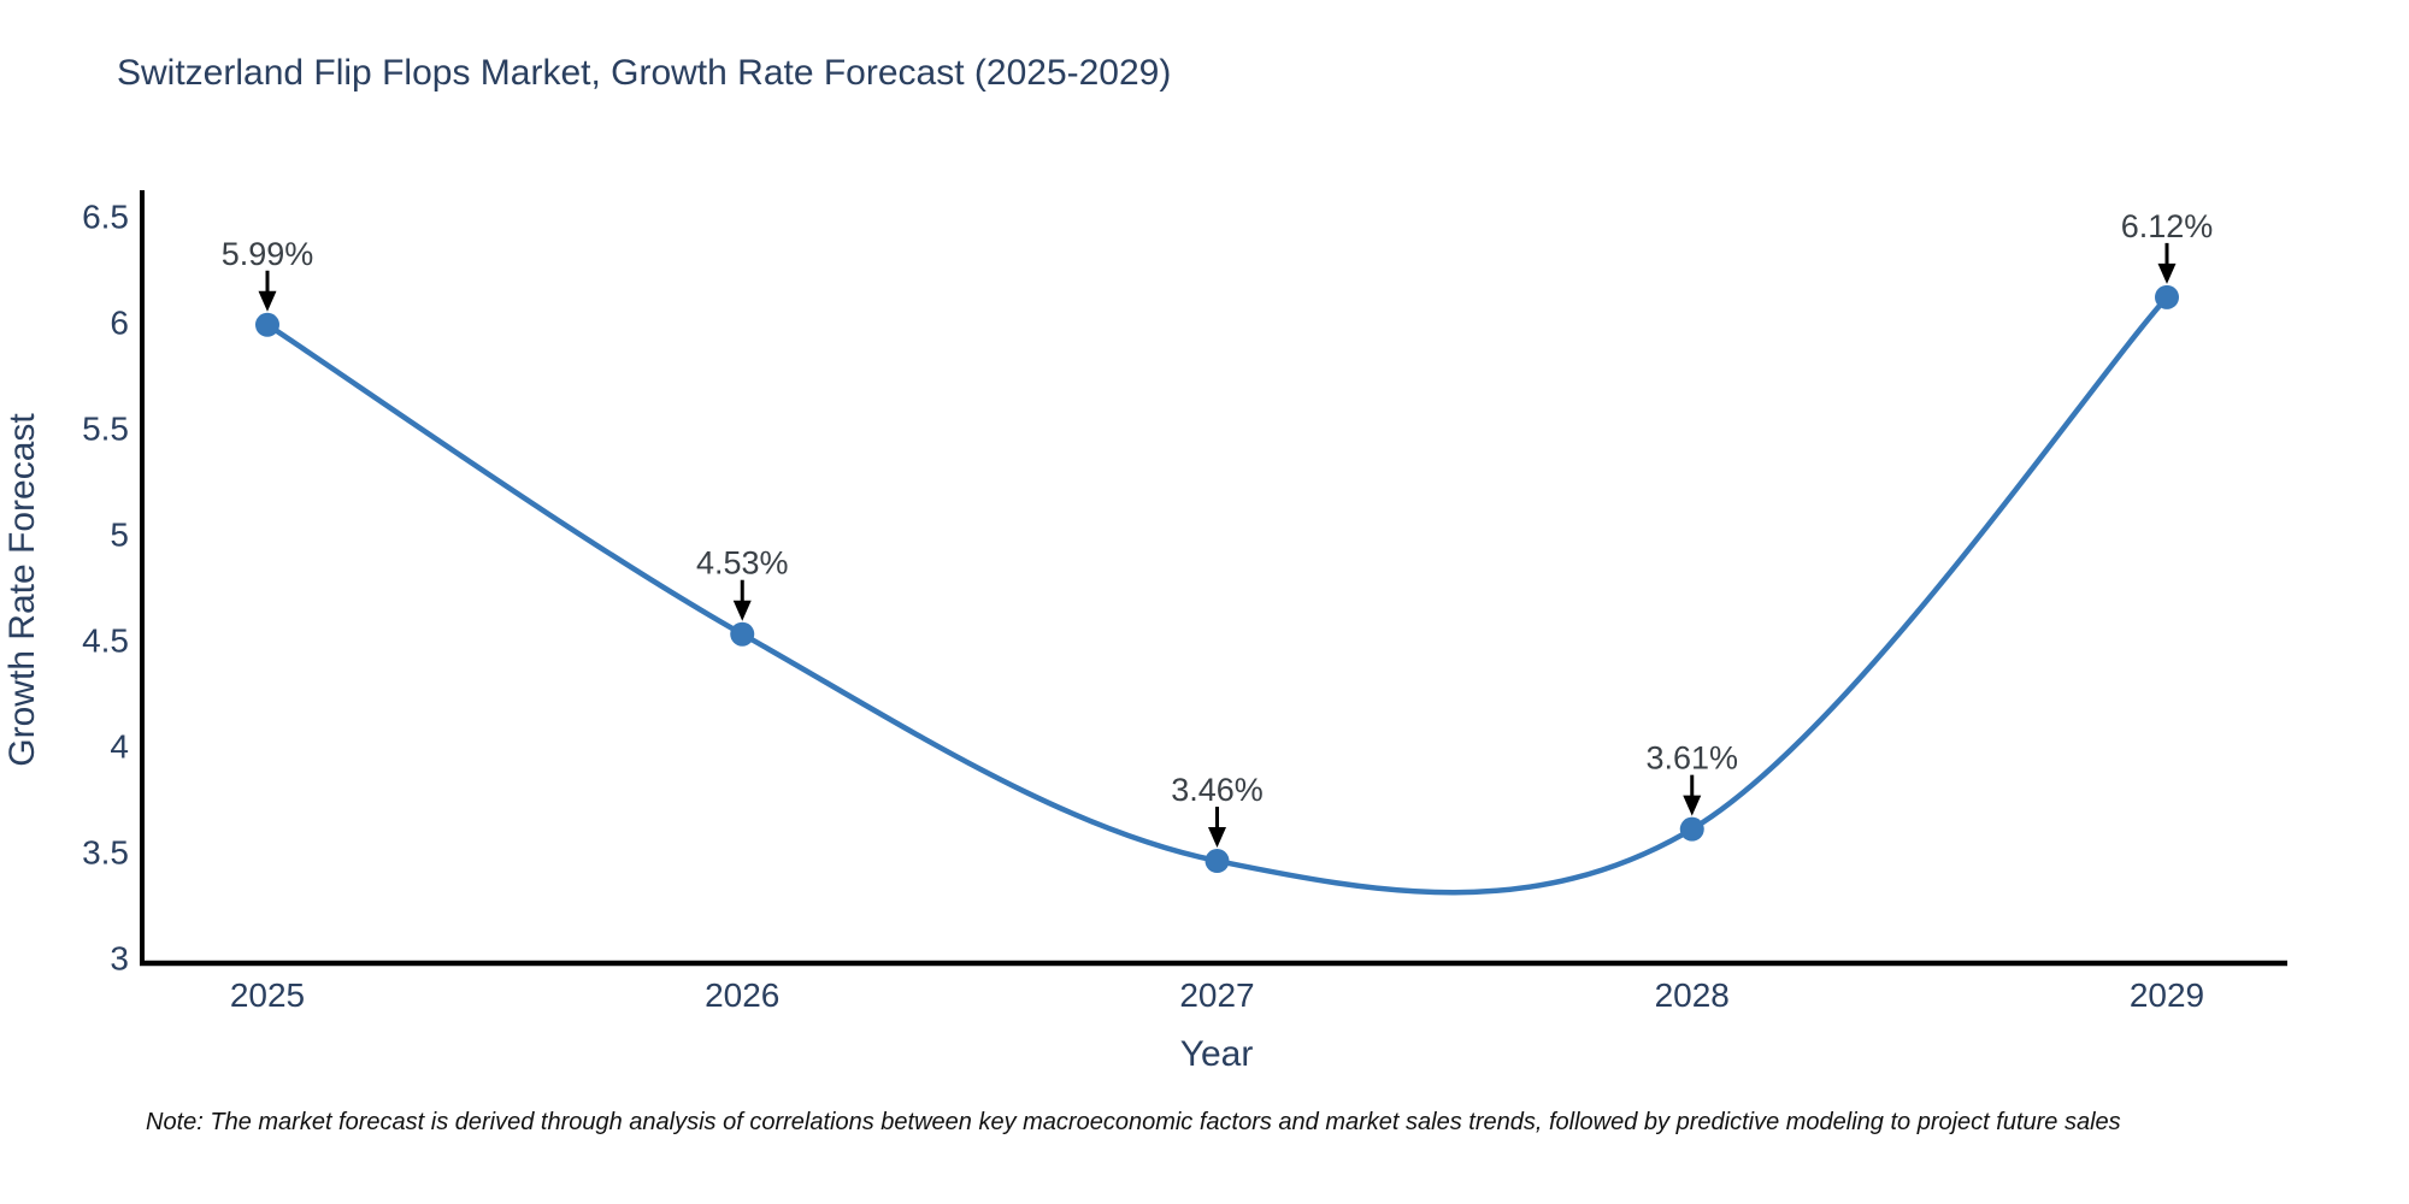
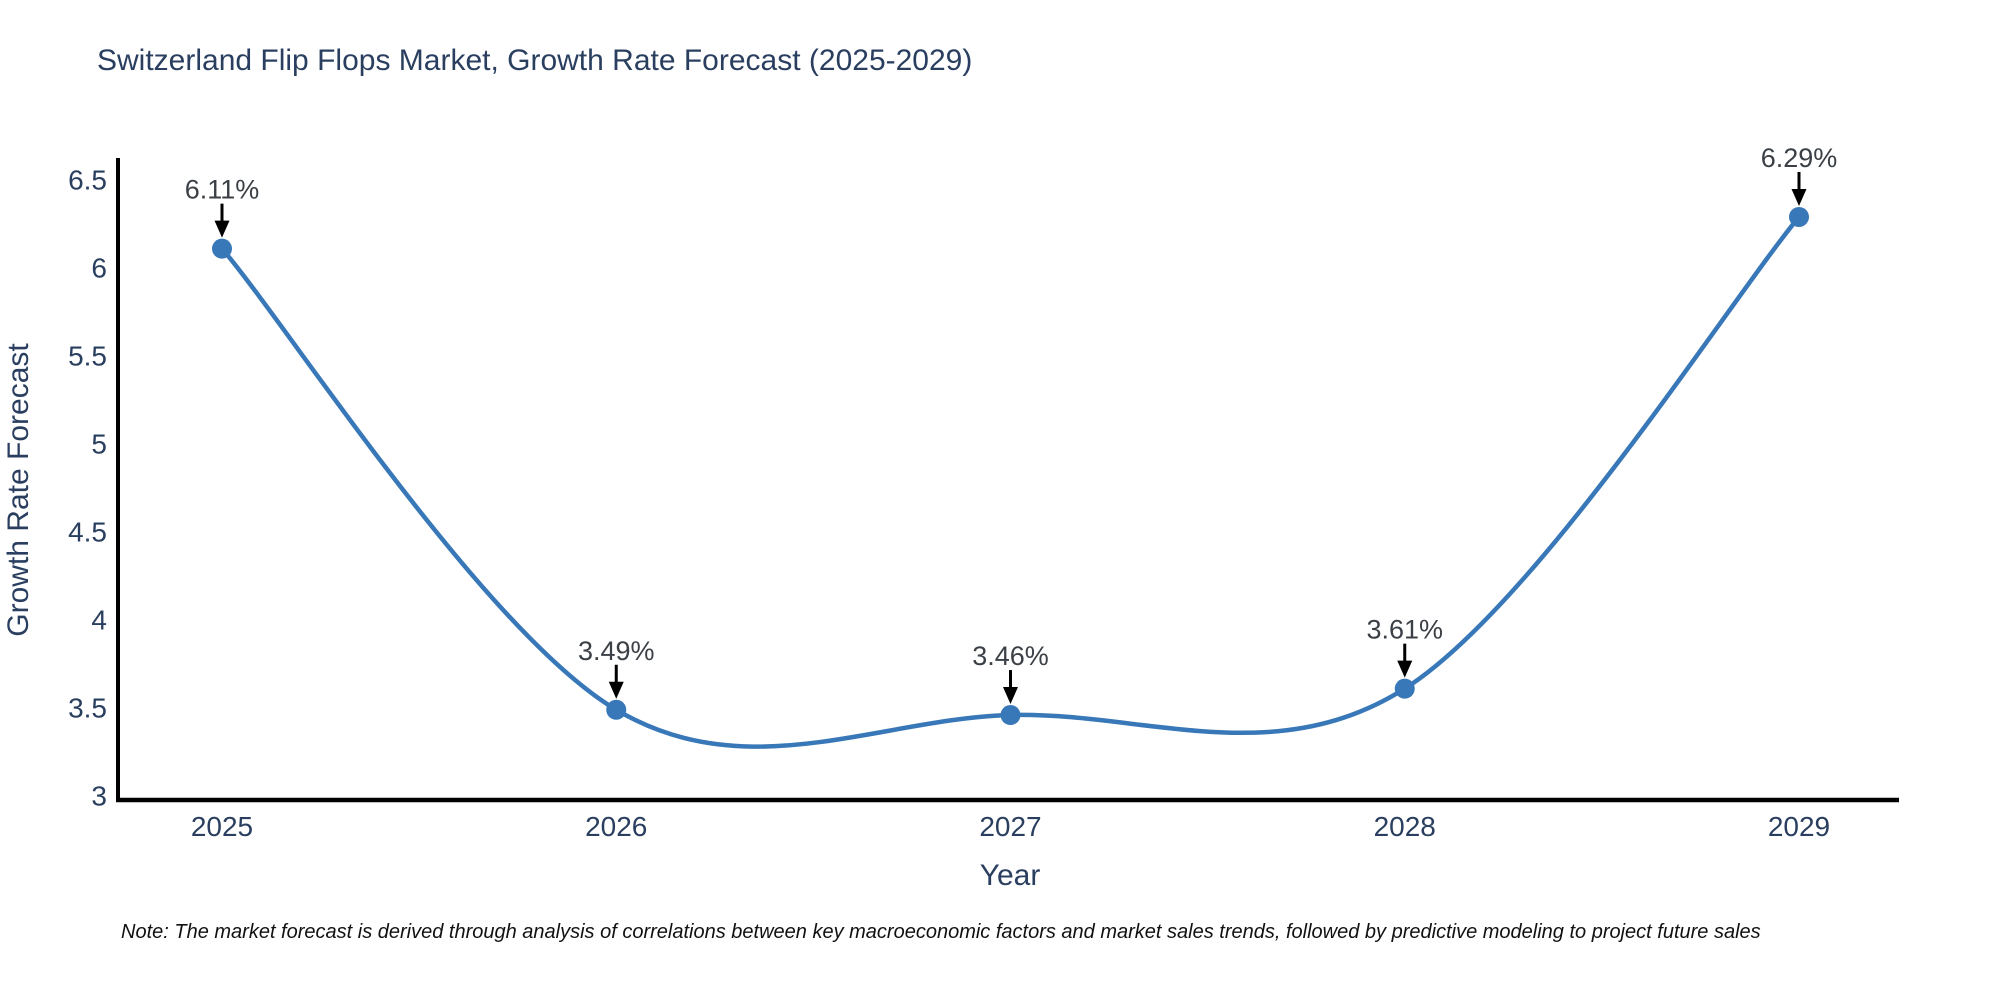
2025: 5.99% -> 6.11%
2026: 4.53% -> 3.49%
2029: 6.12% -> 6.29%
